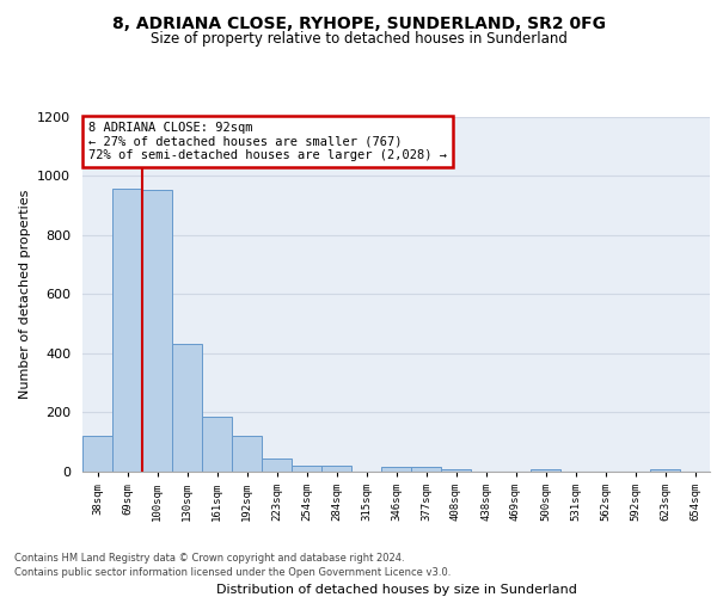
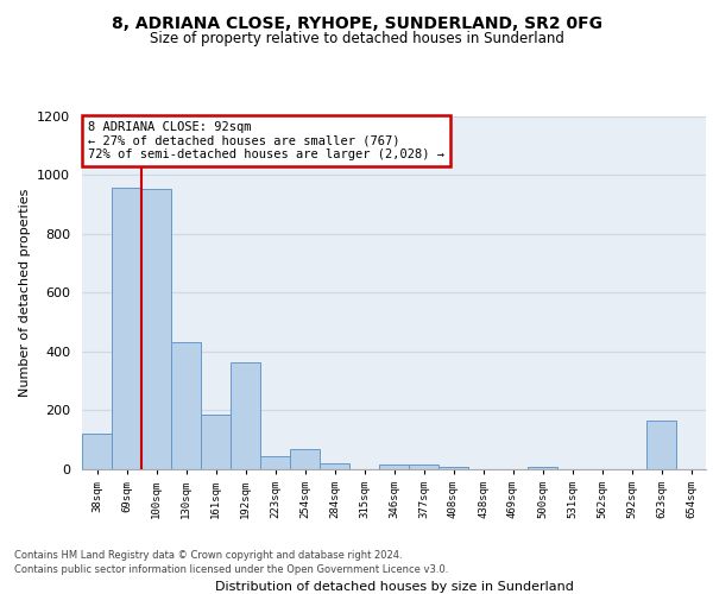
192sqm: 120 -> 365
254sqm: 20 -> 70
623sqm: 10 -> 165
